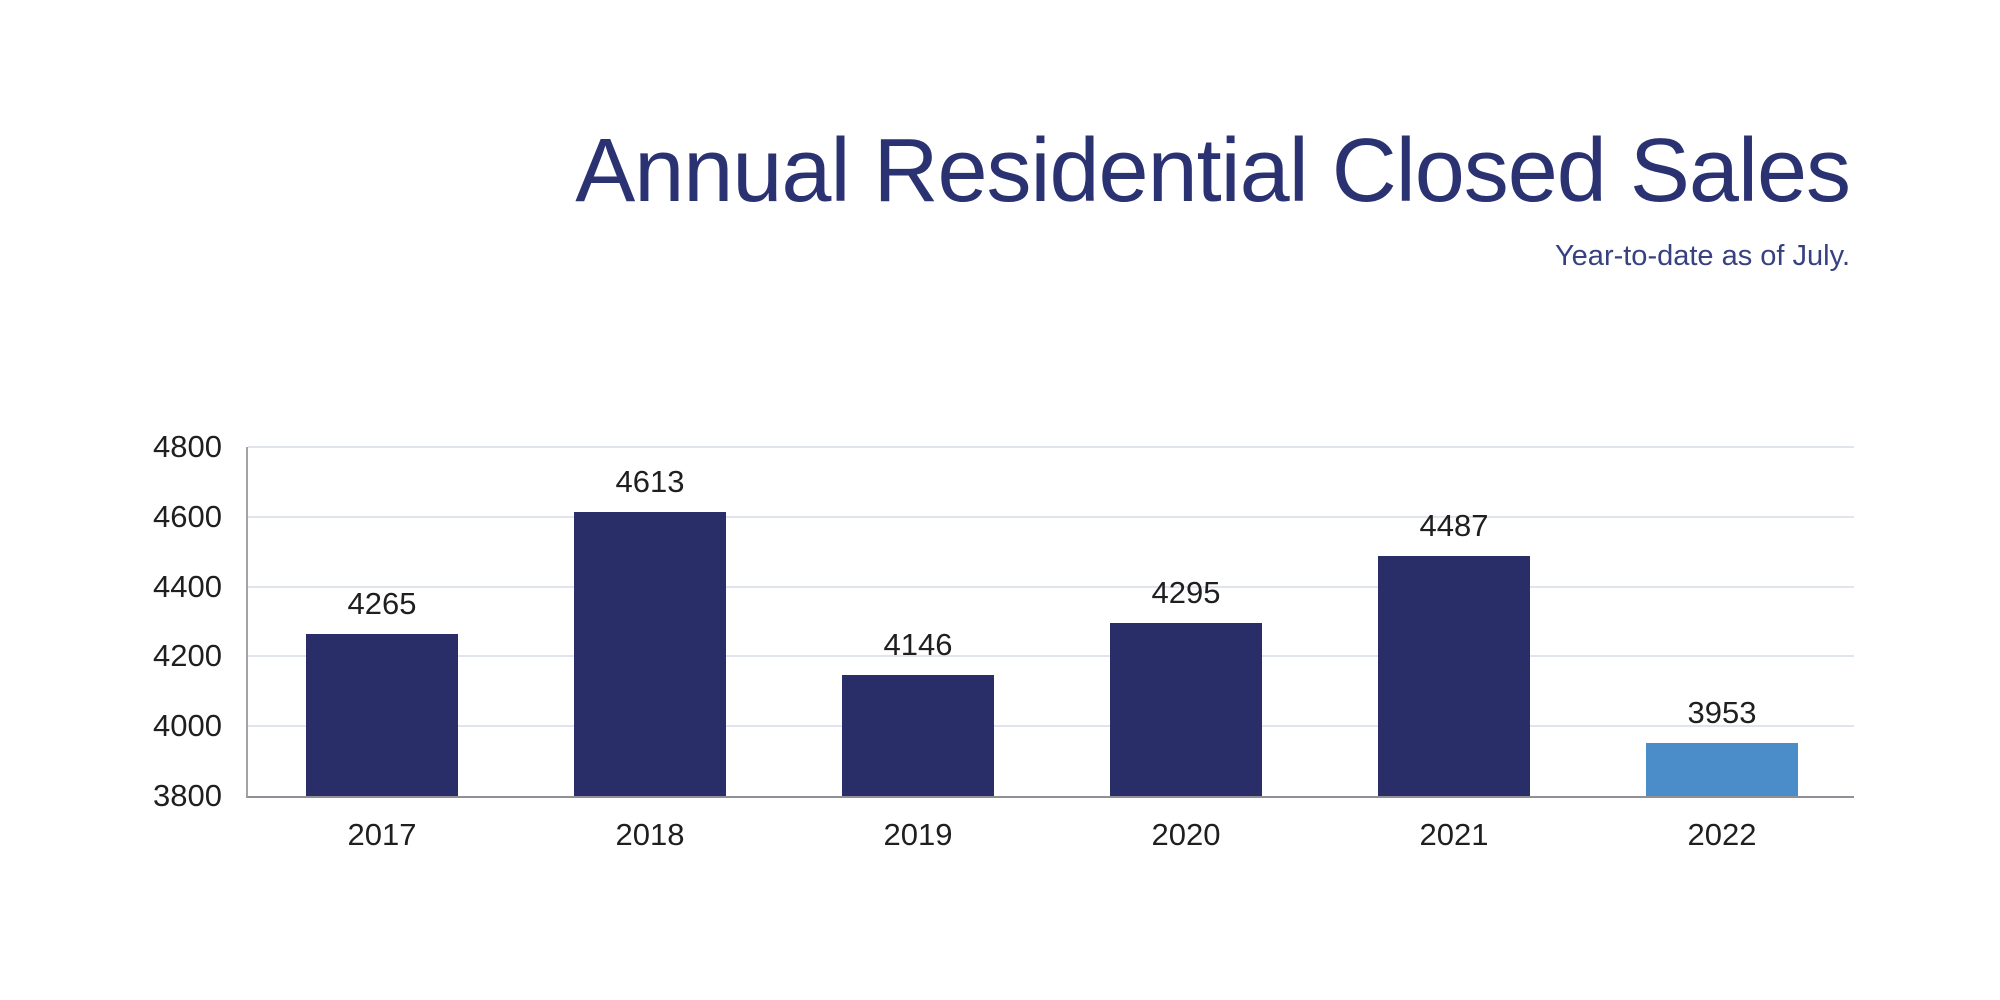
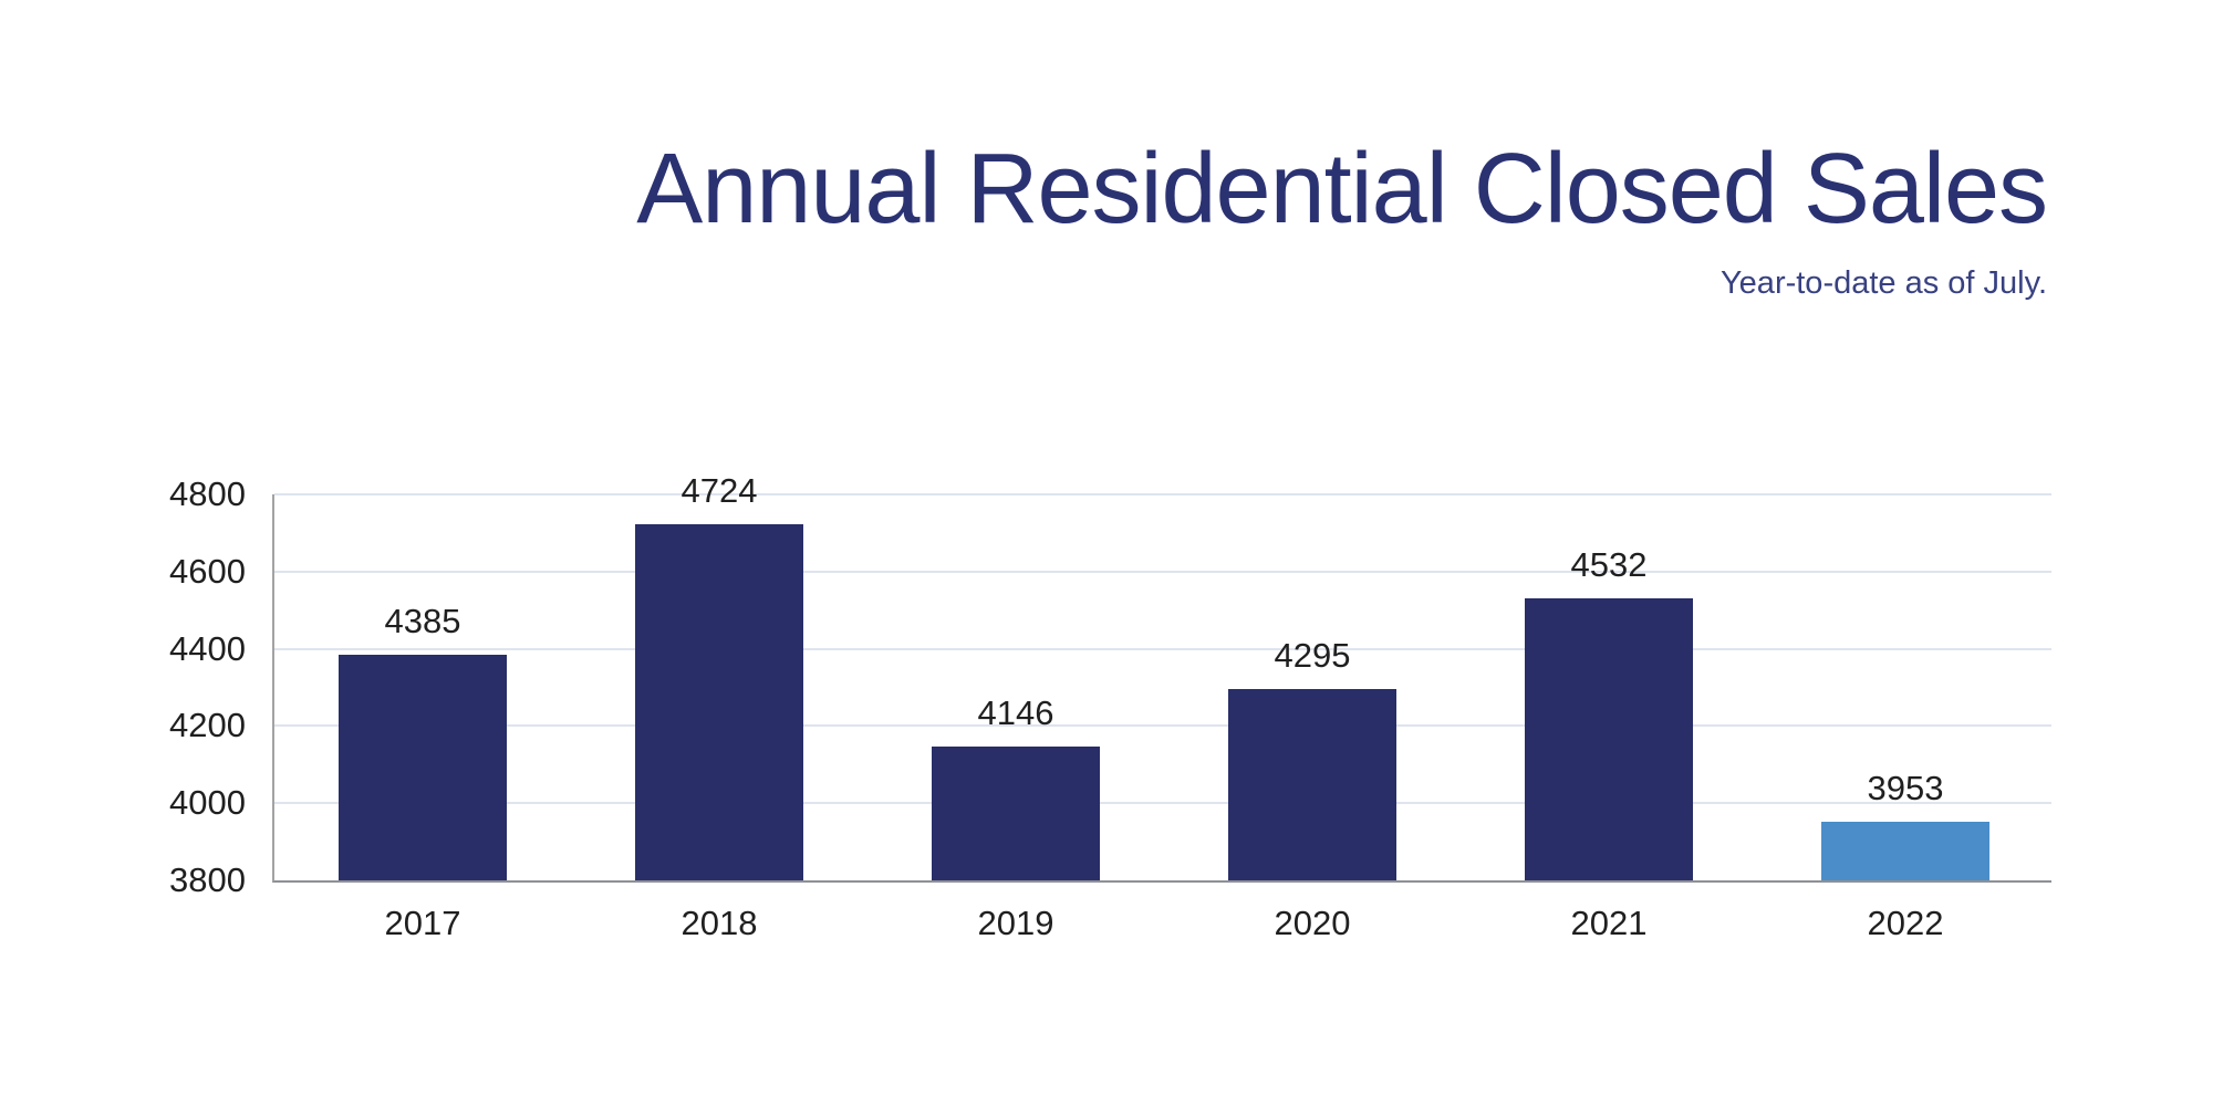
2017: 4265 -> 4385
2018: 4613 -> 4724
2021: 4487 -> 4532
